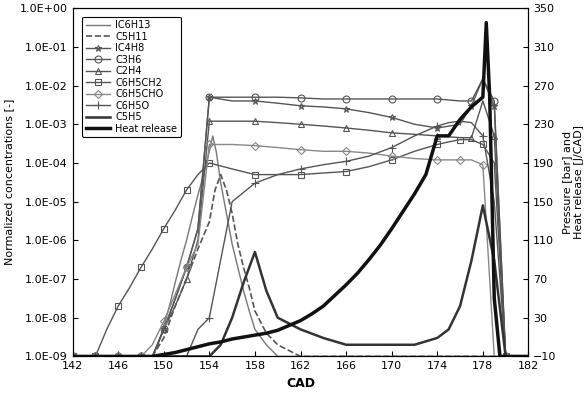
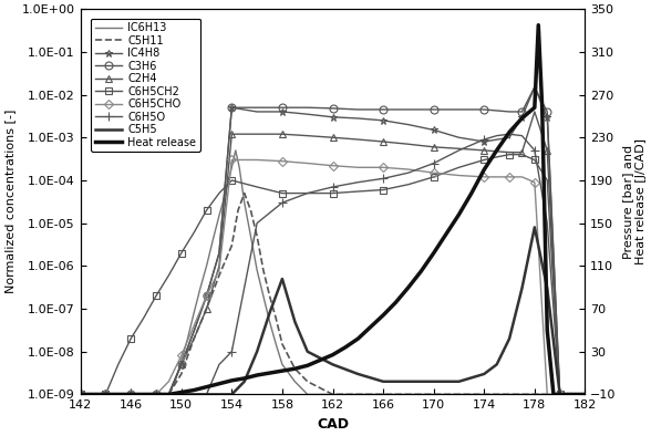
Heat release/174: 218 -> 200
